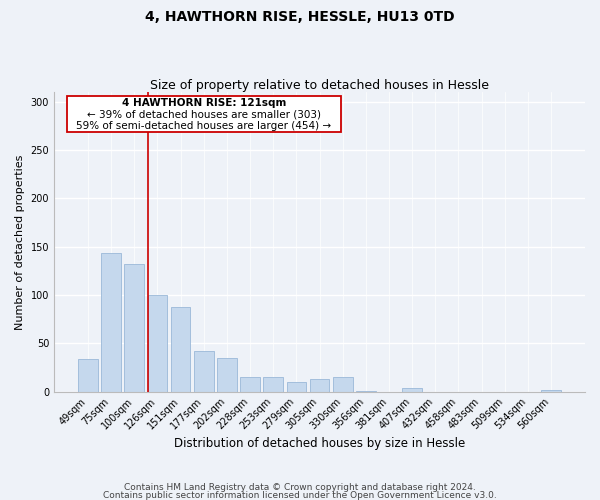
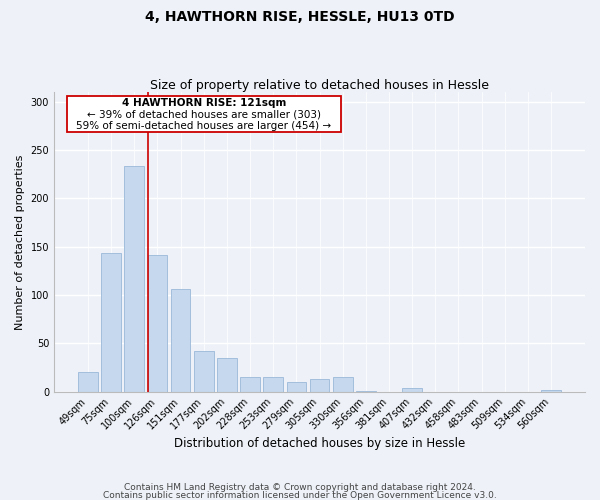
49sqm: 34 -> 20
100sqm: 132 -> 233
126sqm: 100 -> 141
151sqm: 88 -> 106
